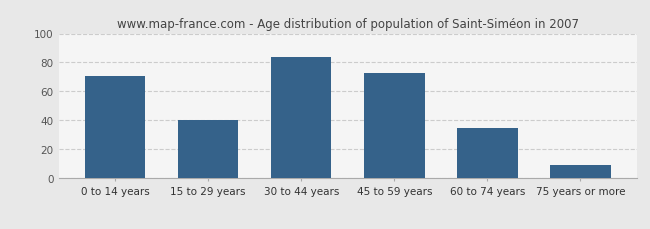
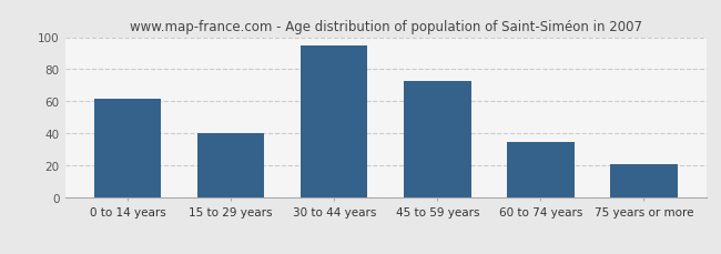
0 to 14 years: 71 -> 62
30 to 44 years: 84 -> 95
75 years or more: 9 -> 21
